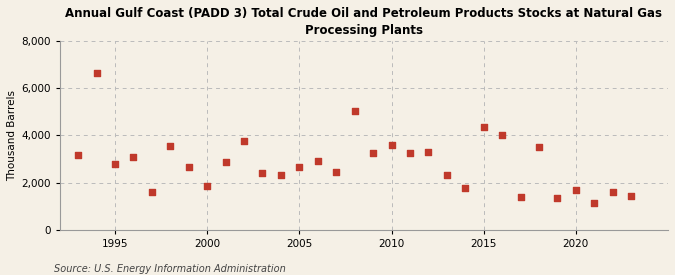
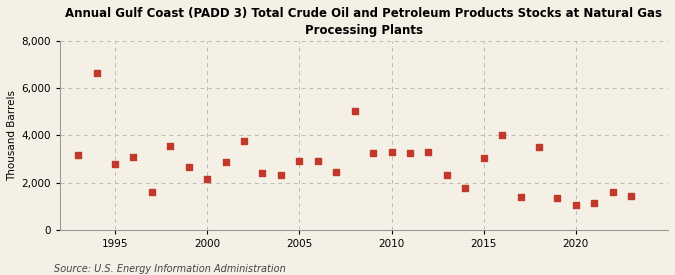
2000: 1,850 -> 2,150
2005: 2,650 -> 2,900
2010: 3,600 -> 3,300
2015: 4,350 -> 3,050
2020: 1,700 -> 1,050
